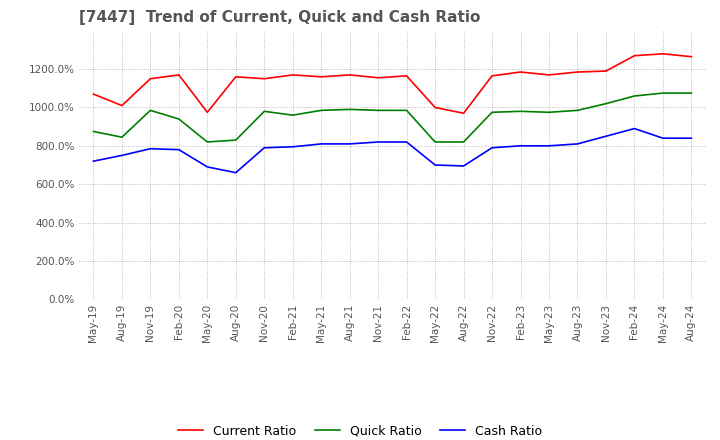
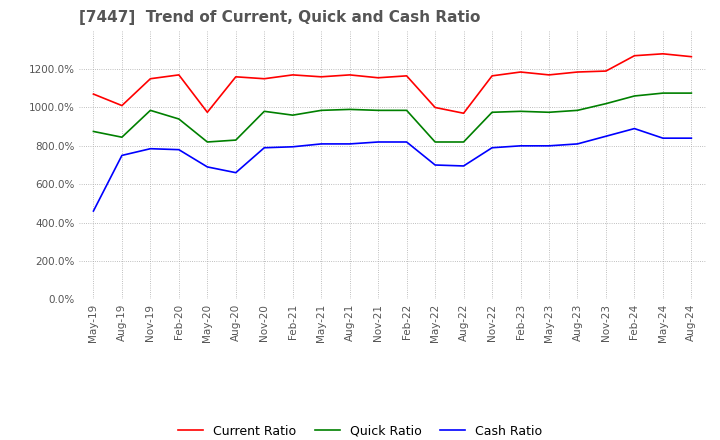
Cash Ratio/May-19: 720% -> 460%
